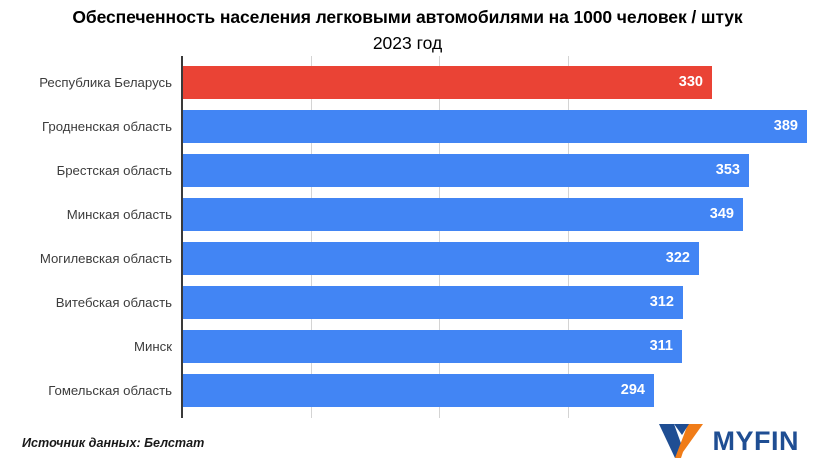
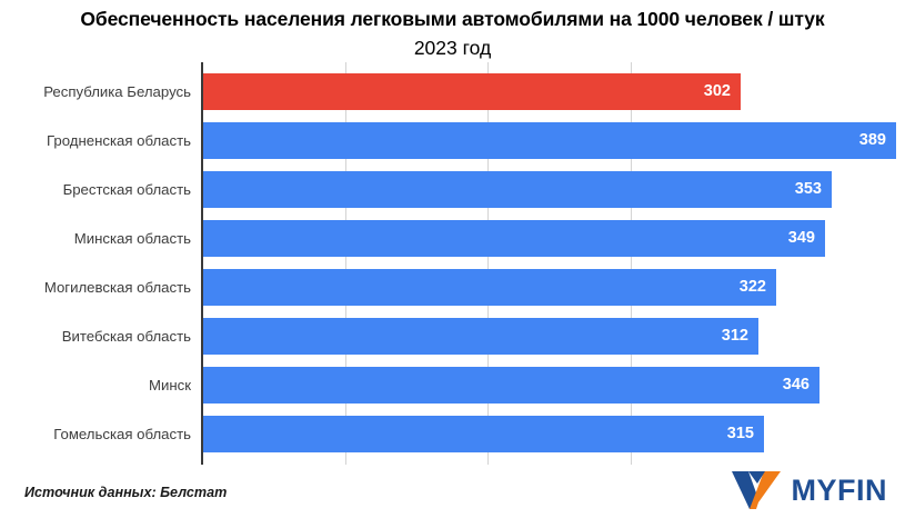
Республика Беларусь: 330 -> 302
Минск: 311 -> 346
Гомельская область: 294 -> 315
